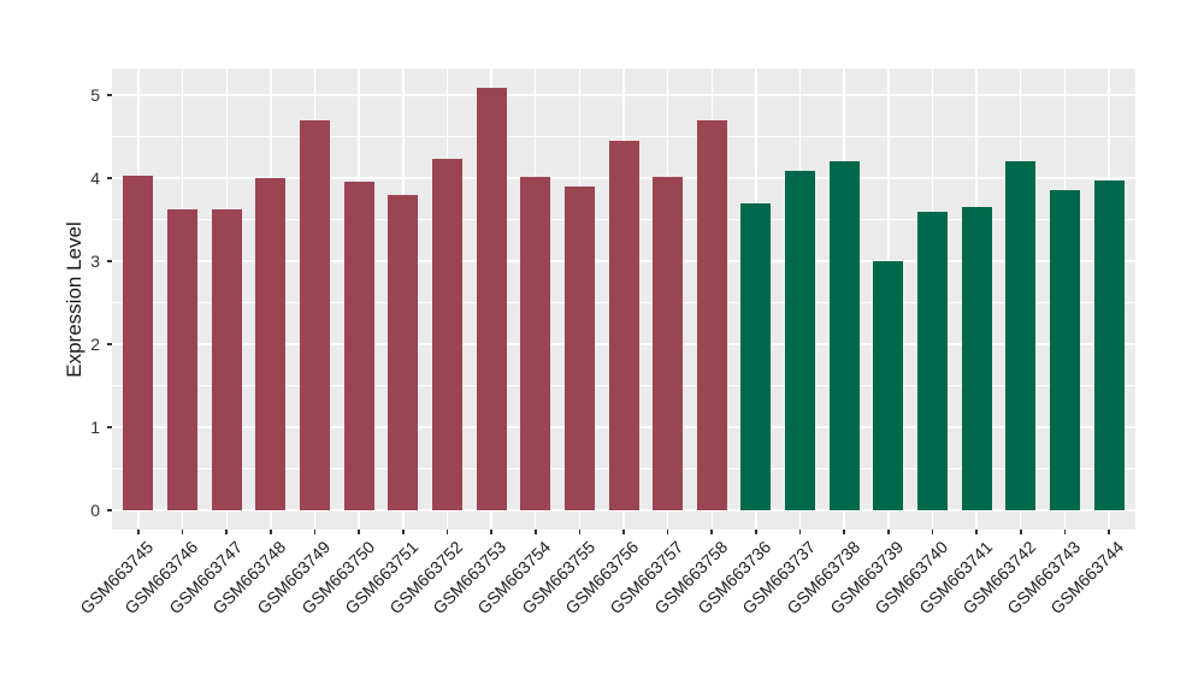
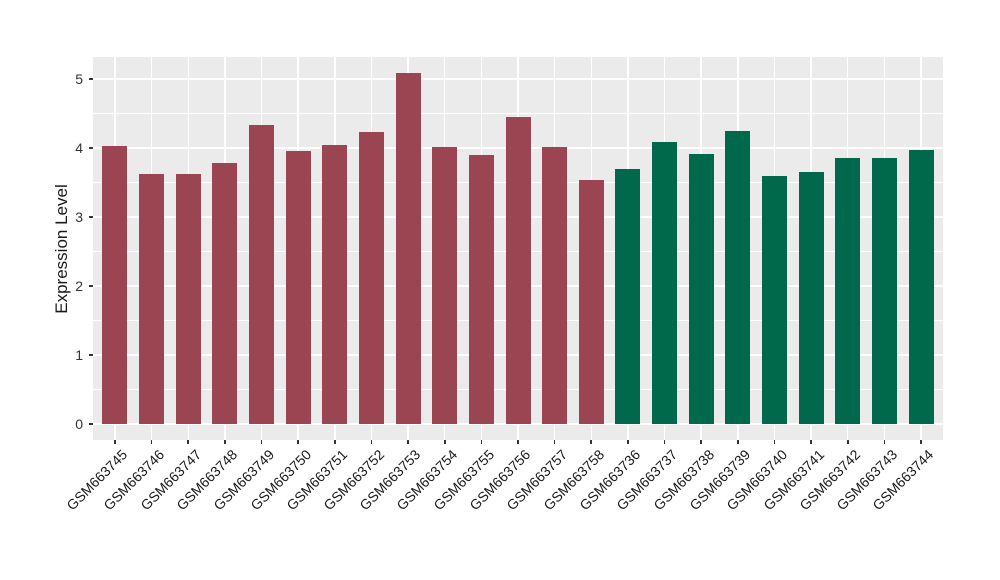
GSM663748: 4.0 -> 3.8
GSM663749: 4.7 -> 4.3
GSM663751: 3.8 -> 4.0
GSM663758: 4.7 -> 3.5
GSM663738: 4.2 -> 3.9
GSM663739: 3.0 -> 4.2
GSM663742: 4.2 -> 3.9
